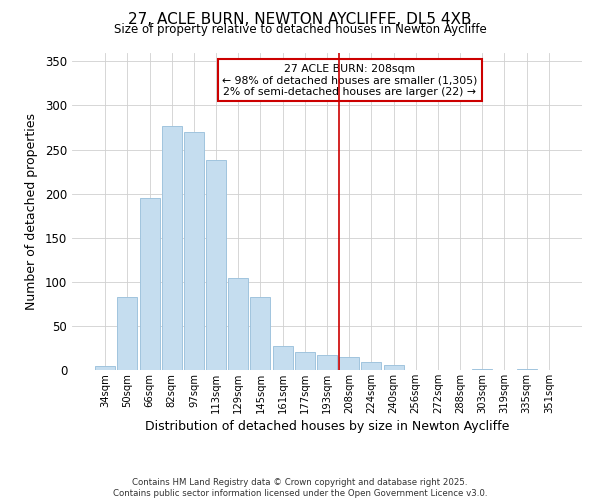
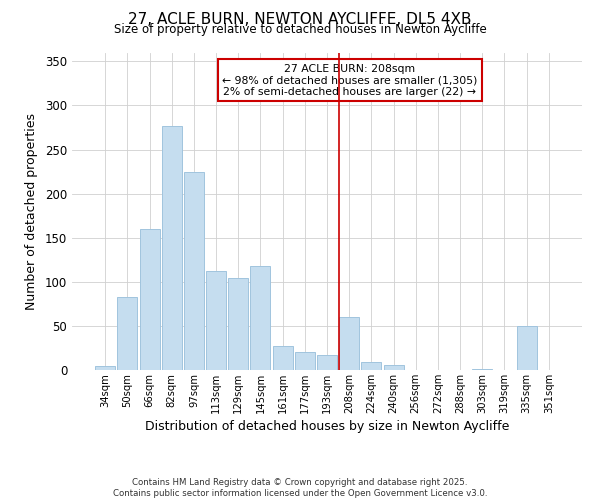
66sqm: 195 -> 160
97sqm: 270 -> 224
113sqm: 238 -> 112
145sqm: 83 -> 118
208sqm: 15 -> 60
335sqm: 1 -> 50
